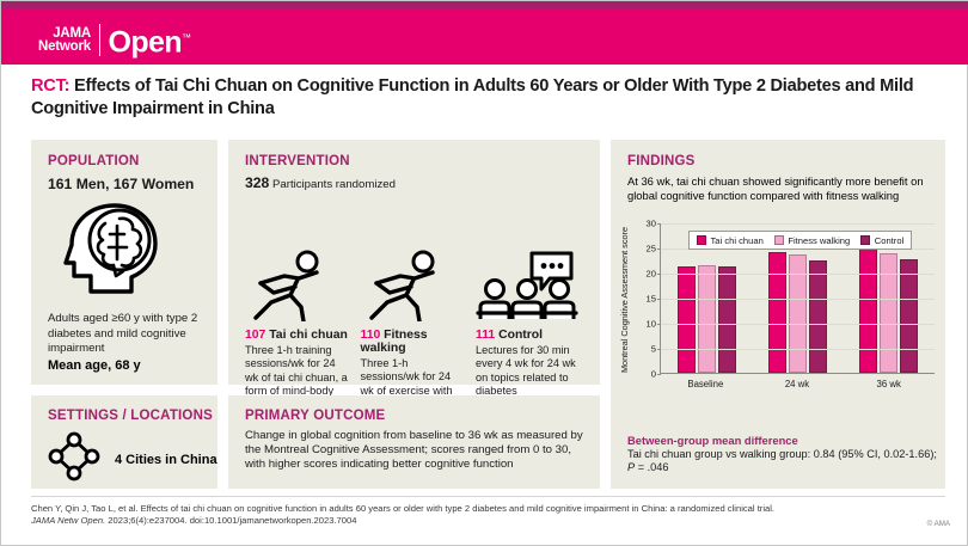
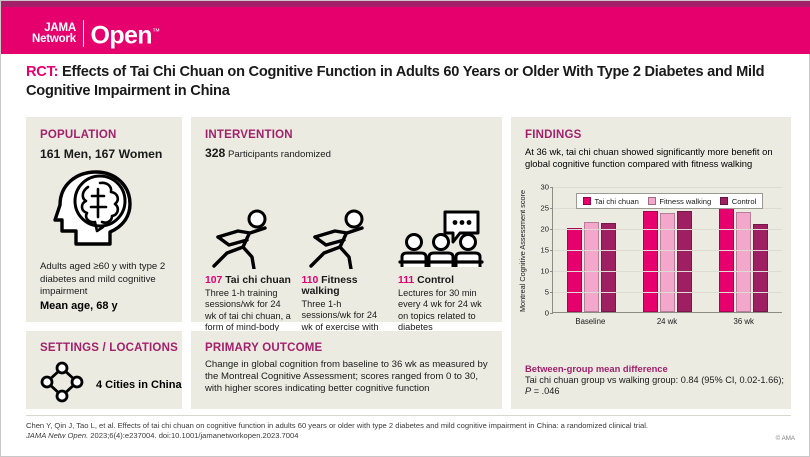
Tai chi chuan/Baseline: 21 -> 20
Control/24 wk: 22 -> 24
Control/36 wk: 23 -> 21
